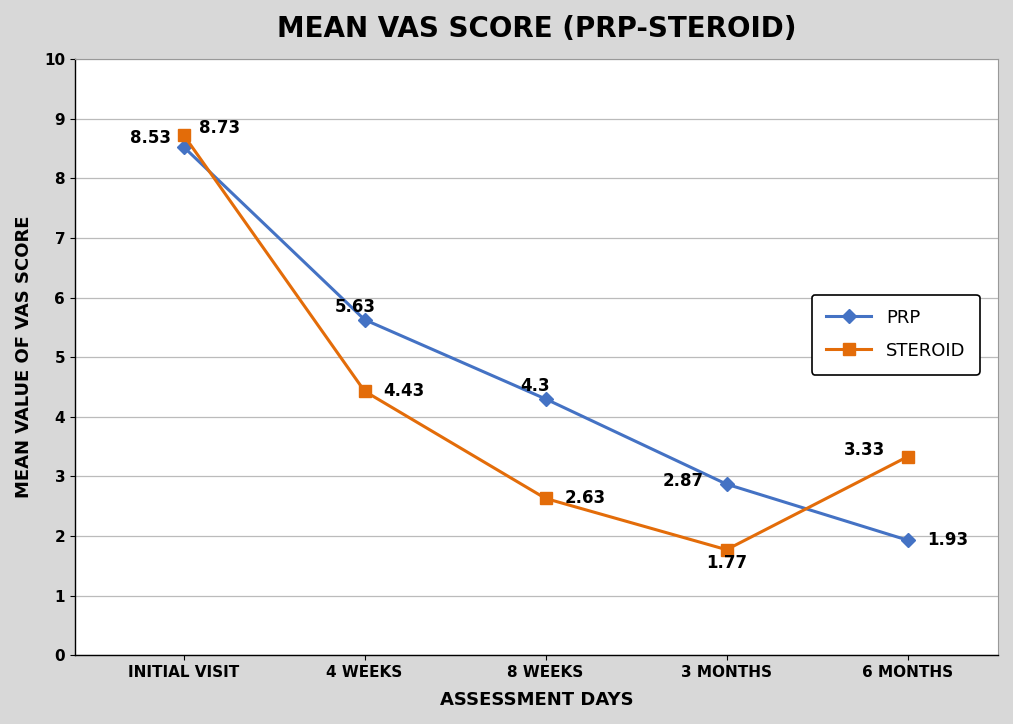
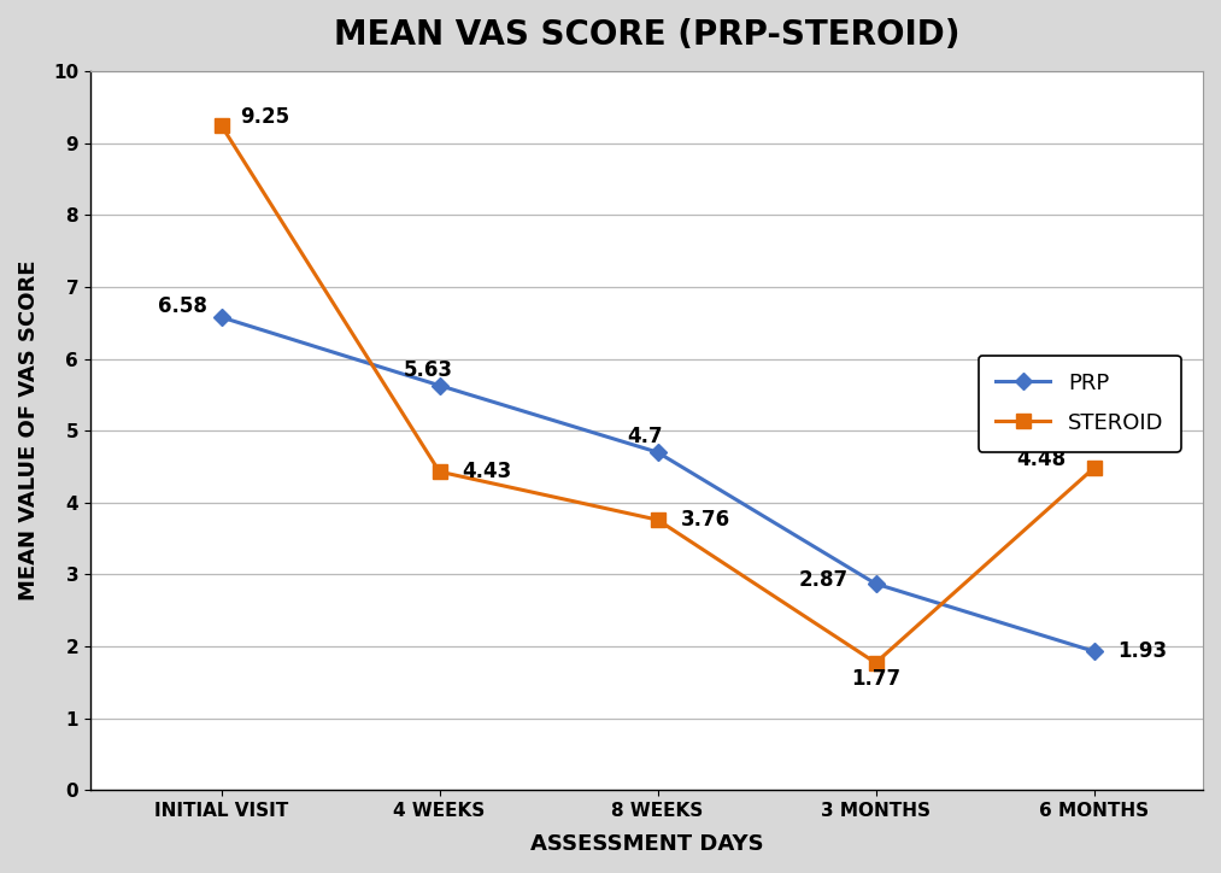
PRP/INITIAL VISIT: 8.53 -> 6.58
STEROID/INITIAL VISIT: 8.73 -> 9.25
PRP/8 WEEKS: 4.3 -> 4.7
STEROID/8 WEEKS: 2.63 -> 3.76
STEROID/6 MONTHS: 3.33 -> 4.48
